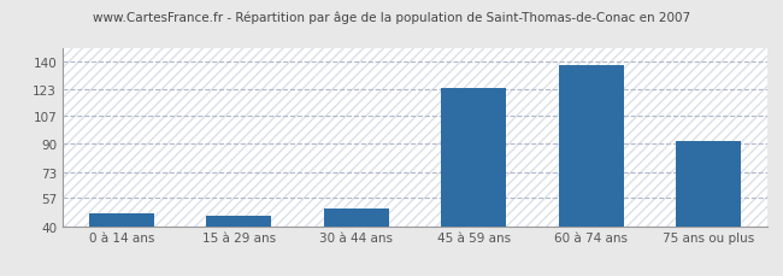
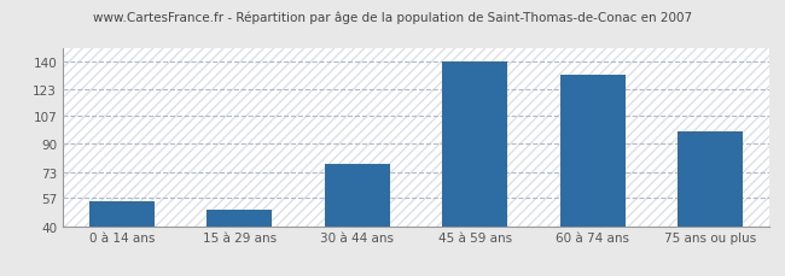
0 à 14 ans: 48 -> 55
15 à 29 ans: 46 -> 50
30 à 44 ans: 51 -> 78
45 à 59 ans: 124 -> 140
60 à 74 ans: 138 -> 132
75 ans ou plus: 92 -> 98
